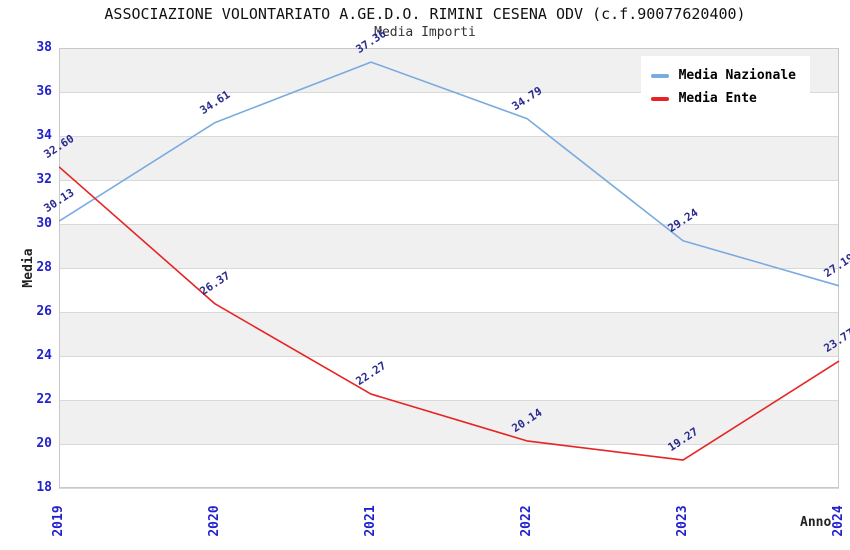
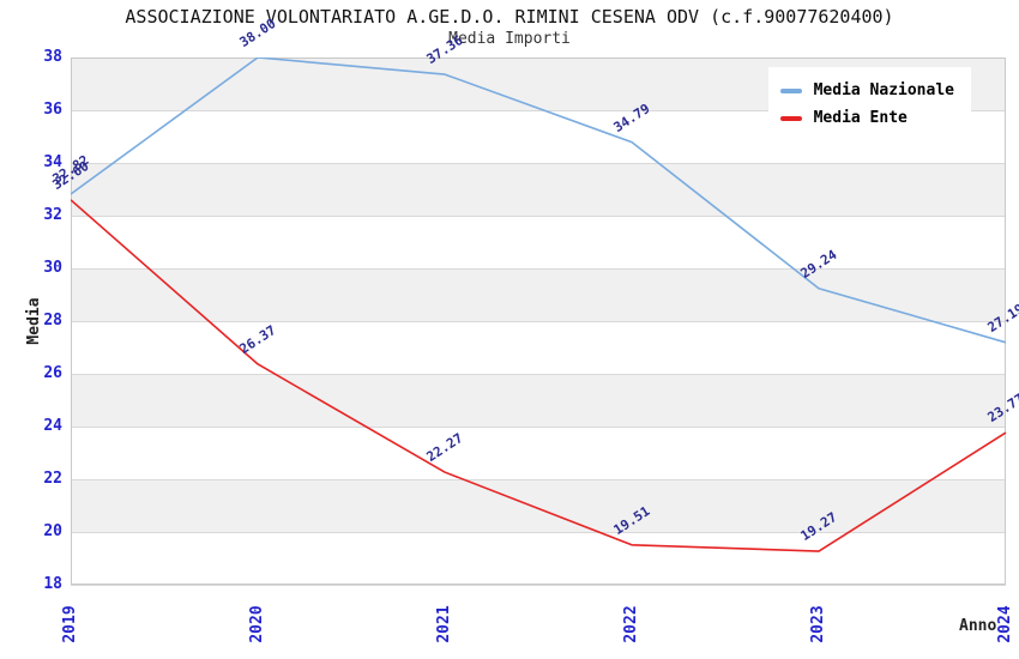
Media Nazionale/2019: 30.13 -> 32.82
Media Nazionale/2020: 34.61 -> 38.00
Media Ente/2022: 20.14 -> 19.51
